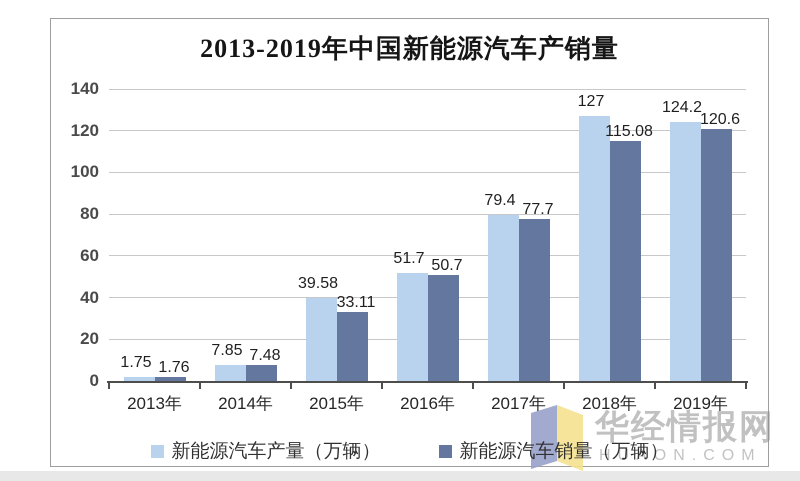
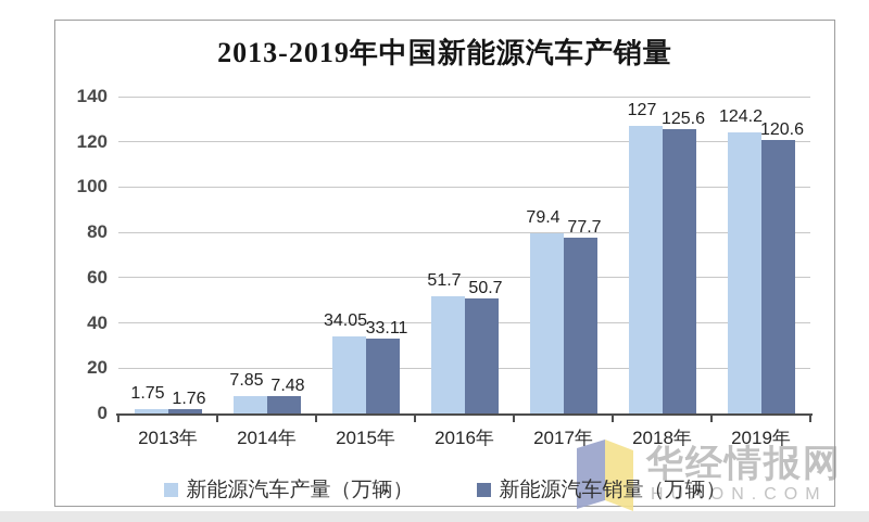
新能源汽车产量（万辆）/2015年: 39.58 -> 34.05
新能源汽车销量（万辆）/2018年: 115.08 -> 125.6
